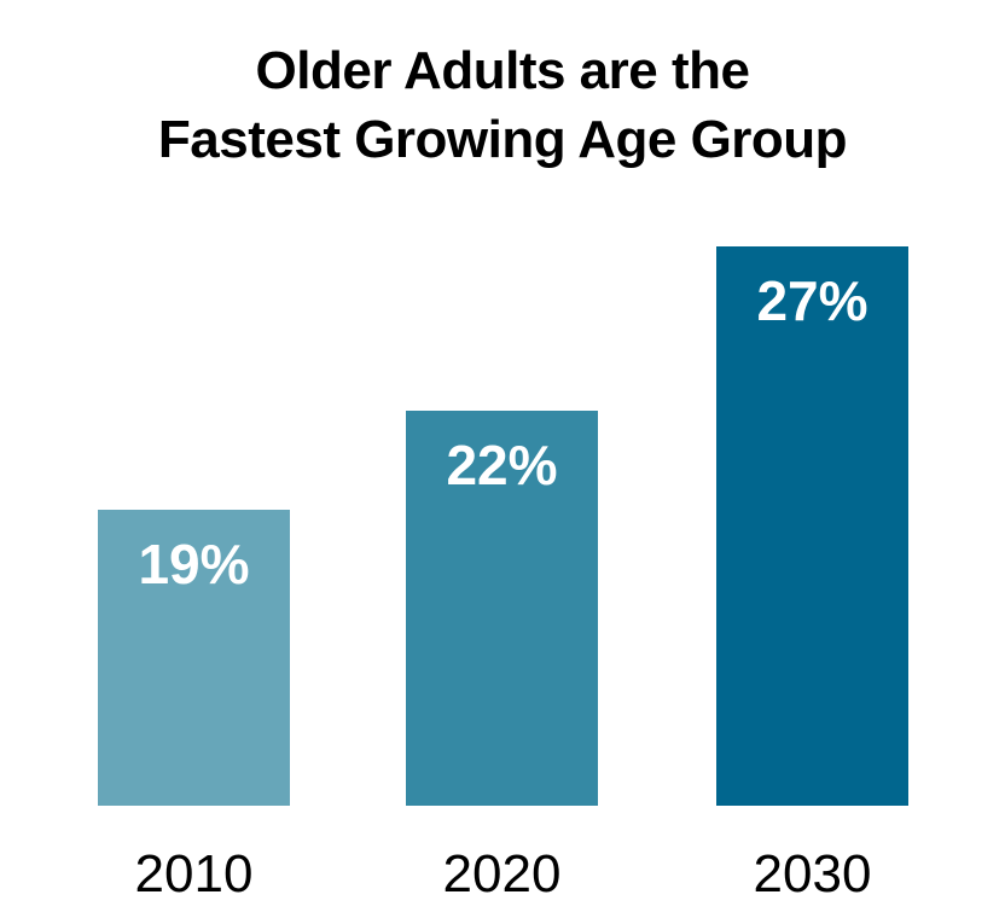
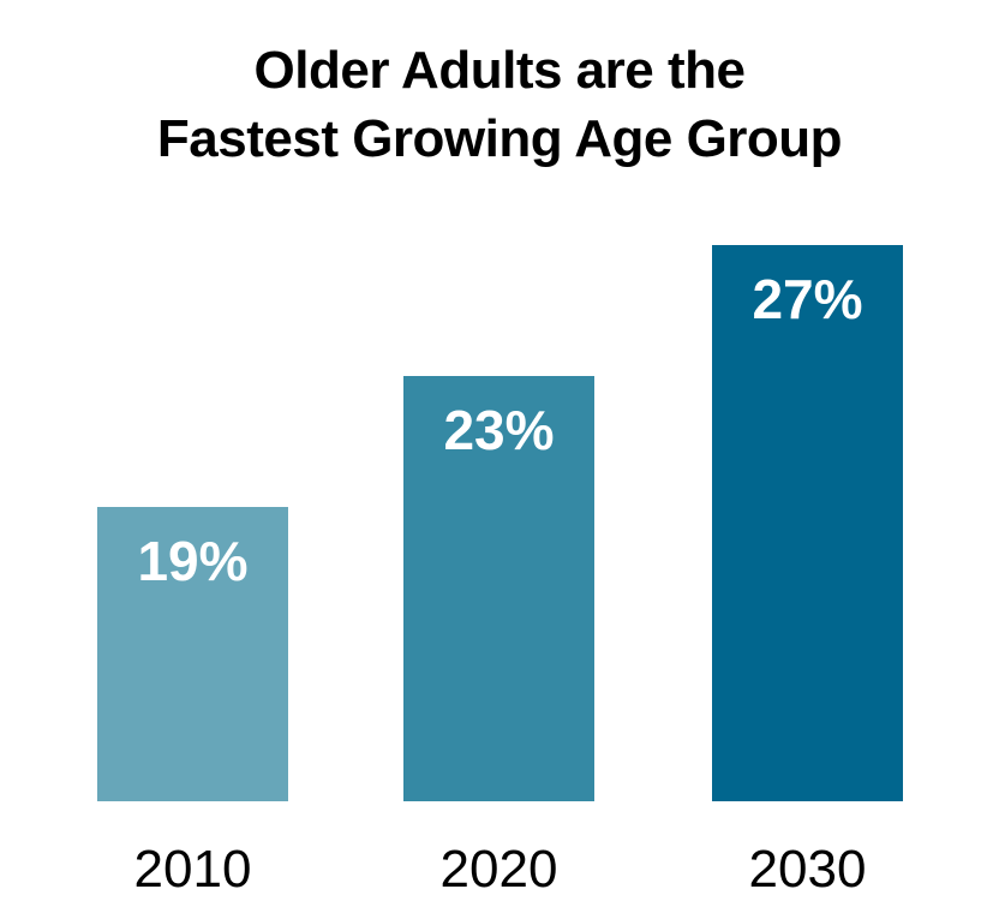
2020: 22% -> 23%
